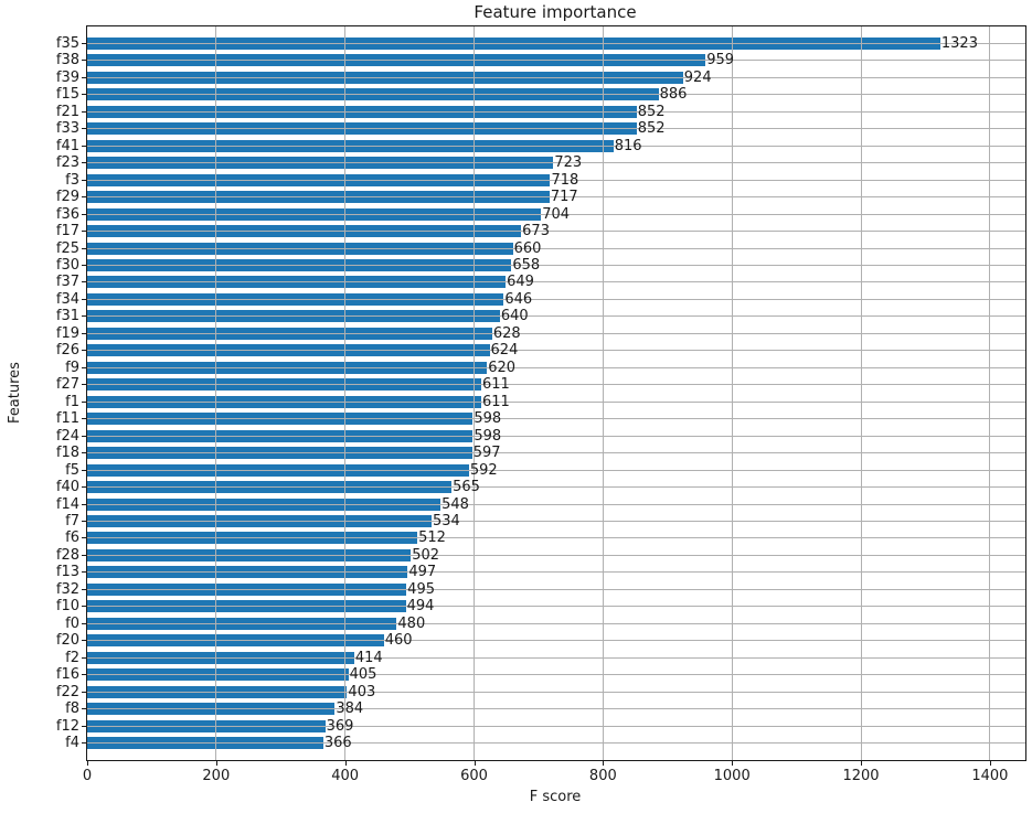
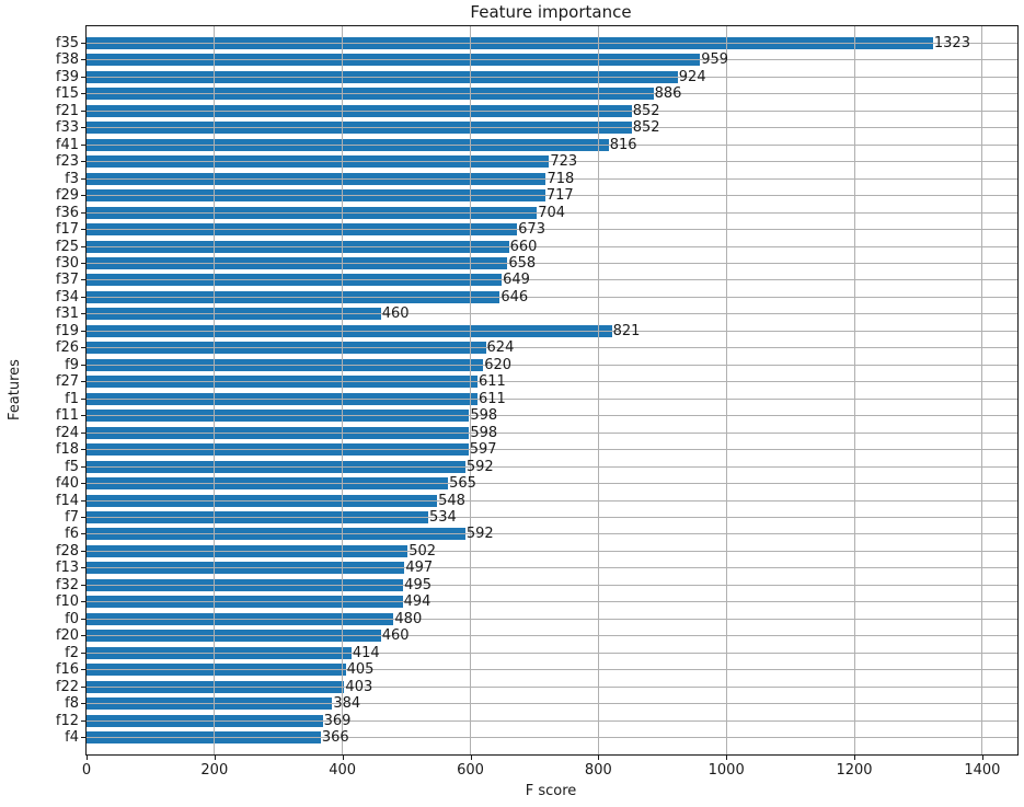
f31: 640 -> 460
f19: 628 -> 821
f6: 512 -> 592
